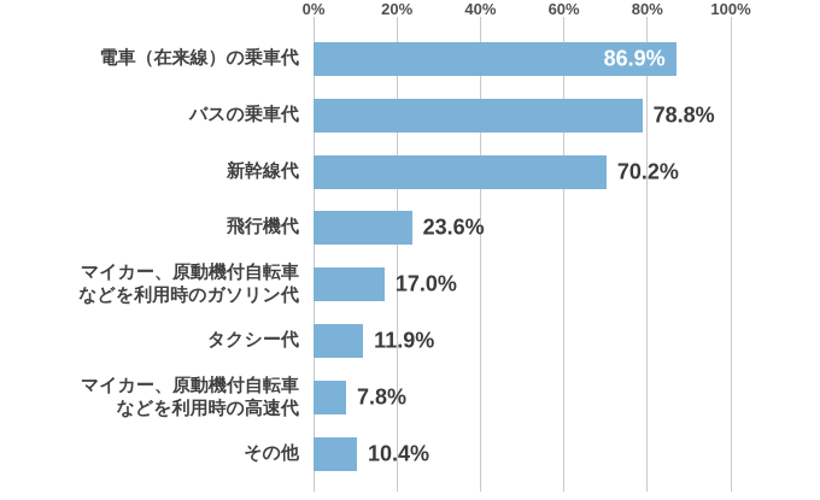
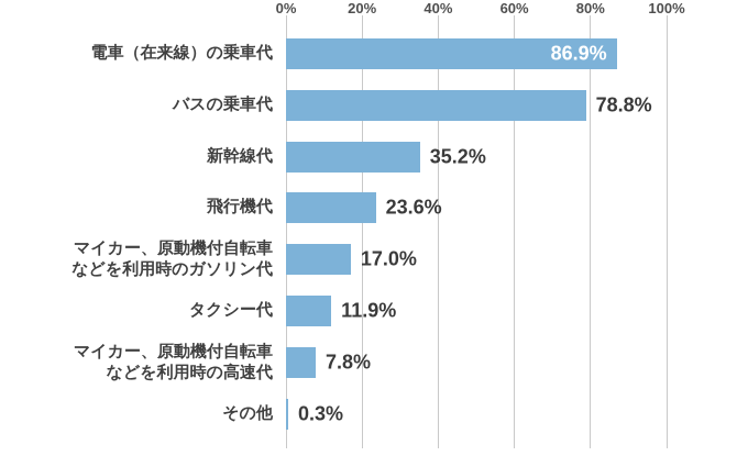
新幹線代: 70.2% -> 35.2%
その他: 10.4% -> 0.3%
